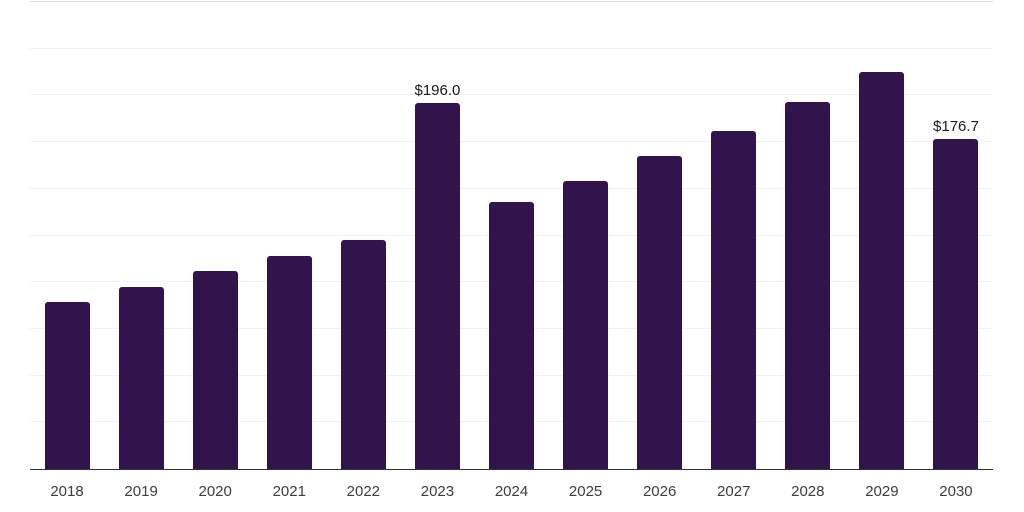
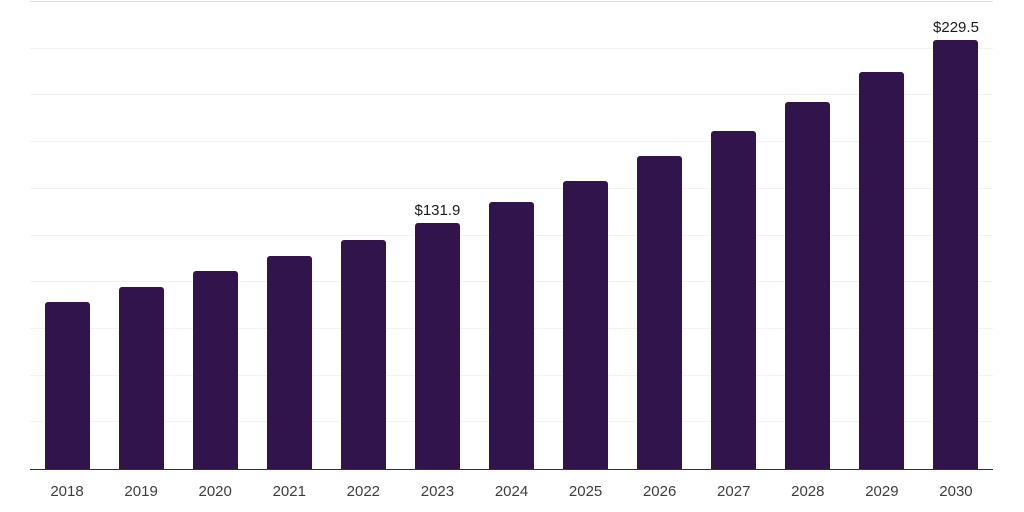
2023: $196.0 -> $131.9
2030: $176.7 -> $229.5
